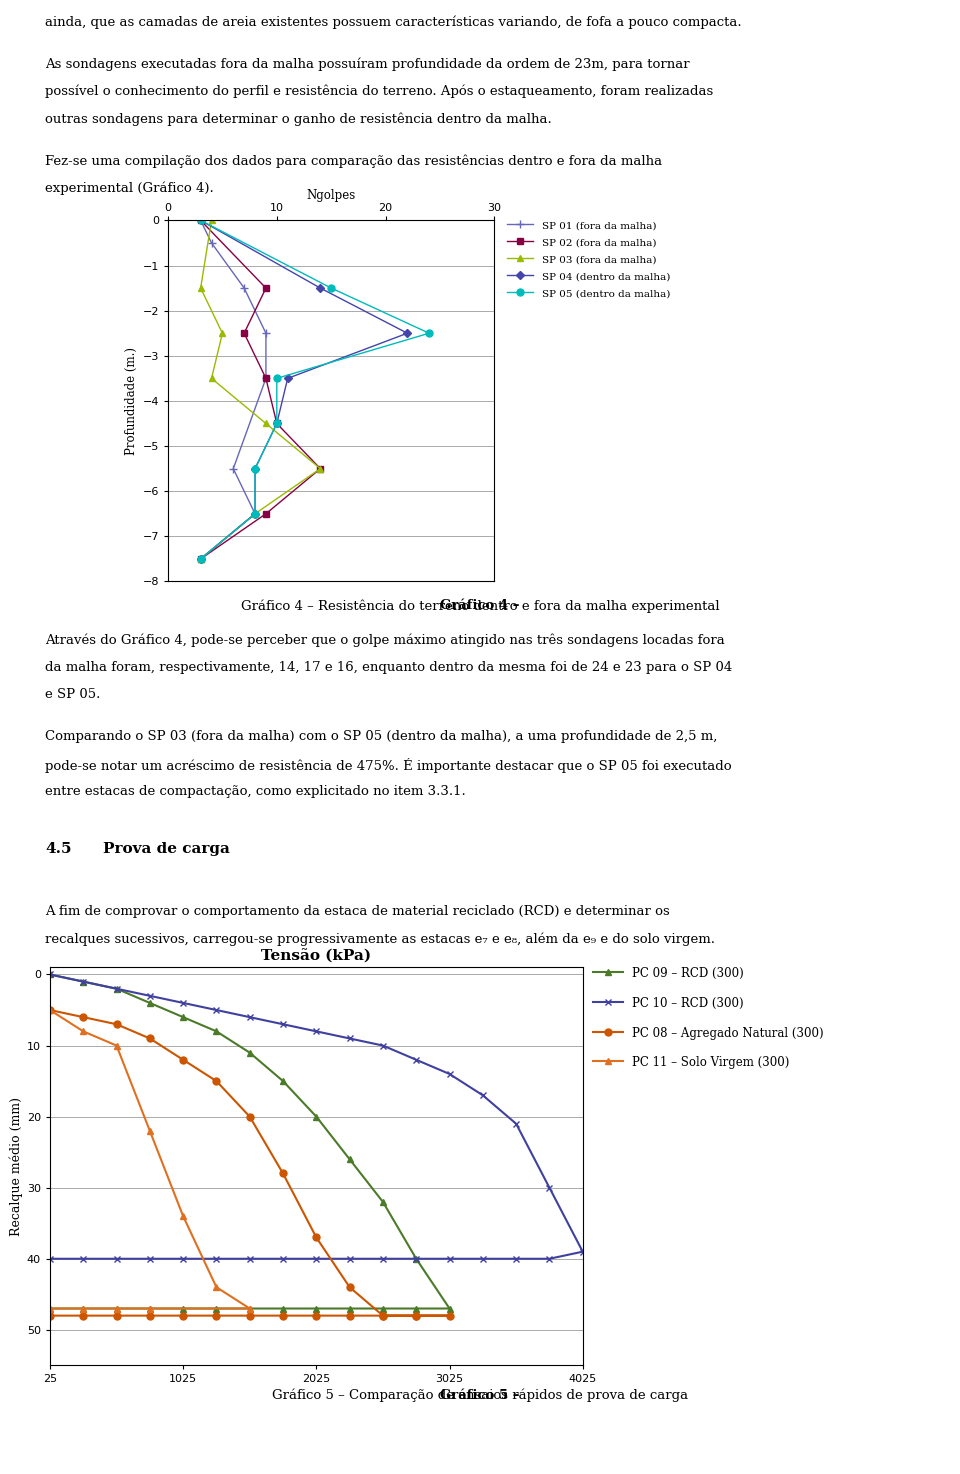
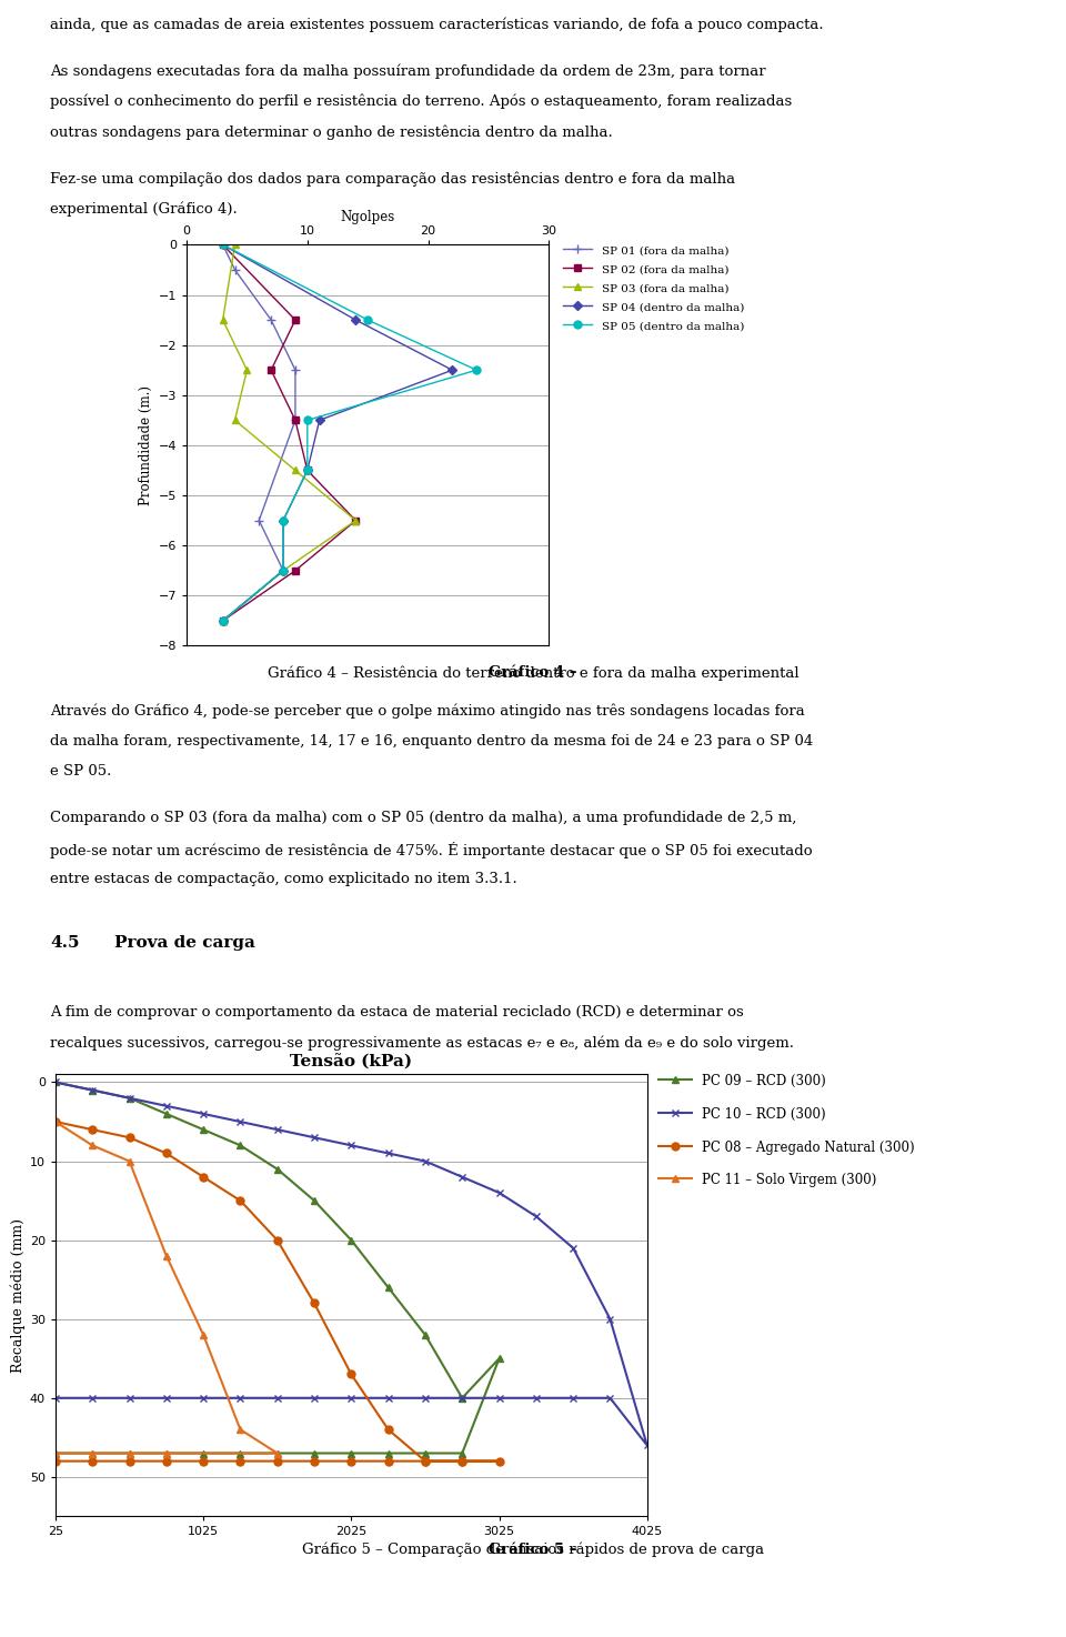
Tensão (kPa)/PC 11 – Solo Virgem (300)/1025: 34 -> 32
Tensão (kPa)/PC 09 – RCD (300)/3025: 47 -> 35
Tensão (kPa)/PC 10 – RCD (300)/4025: 39 -> 46
